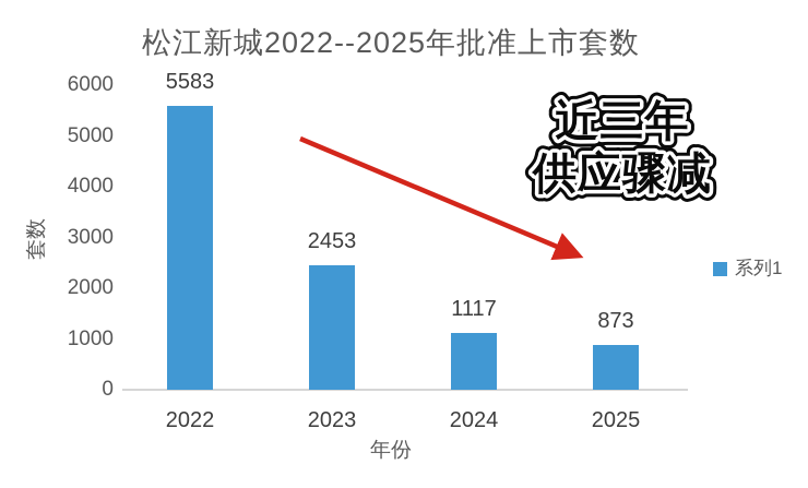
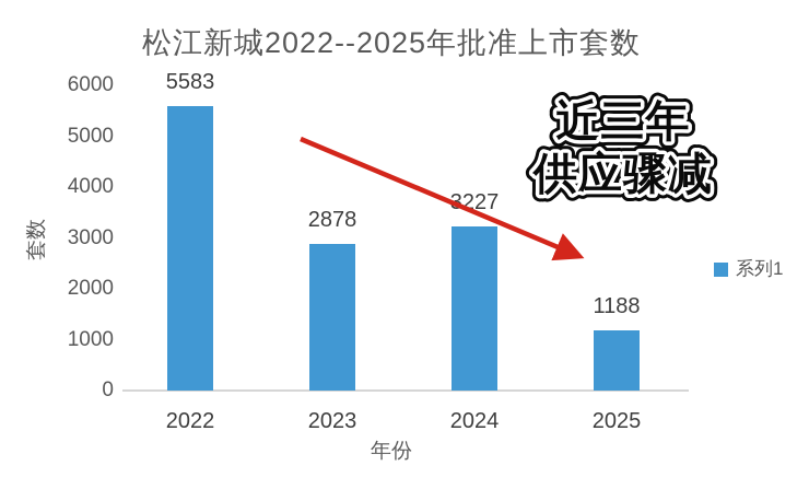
2023: 2453 -> 2878
2024: 1117 -> 3227
2025: 873 -> 1188
